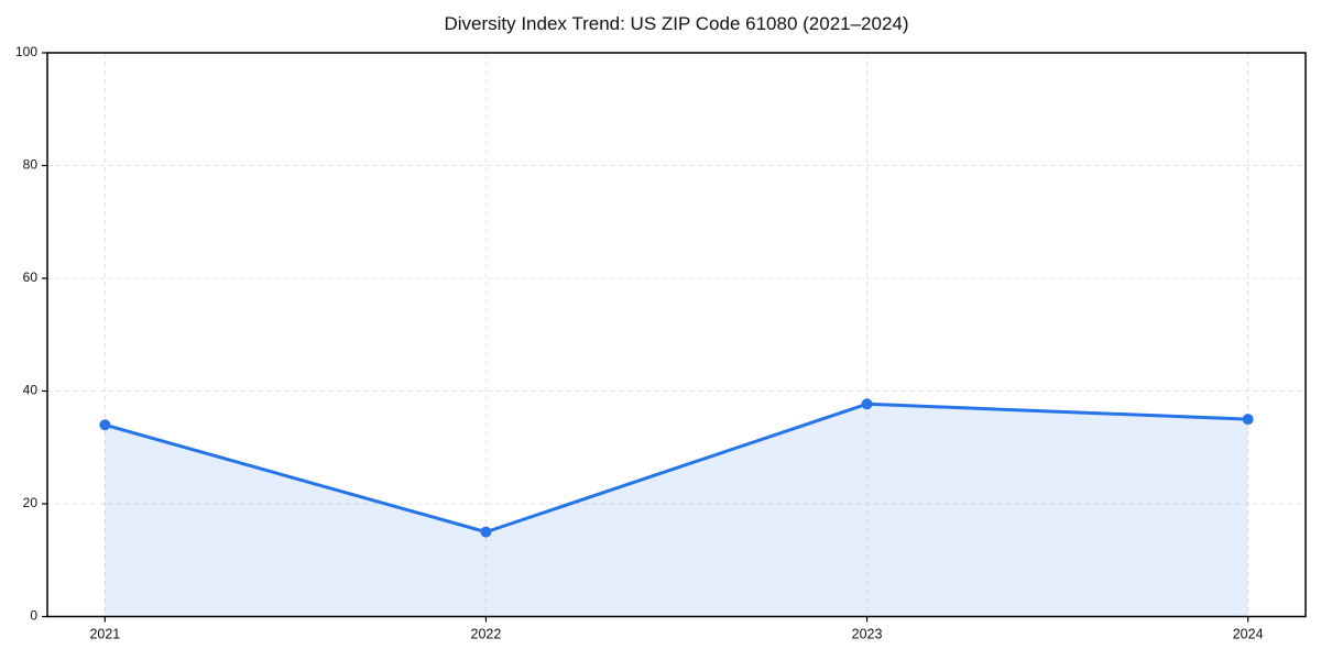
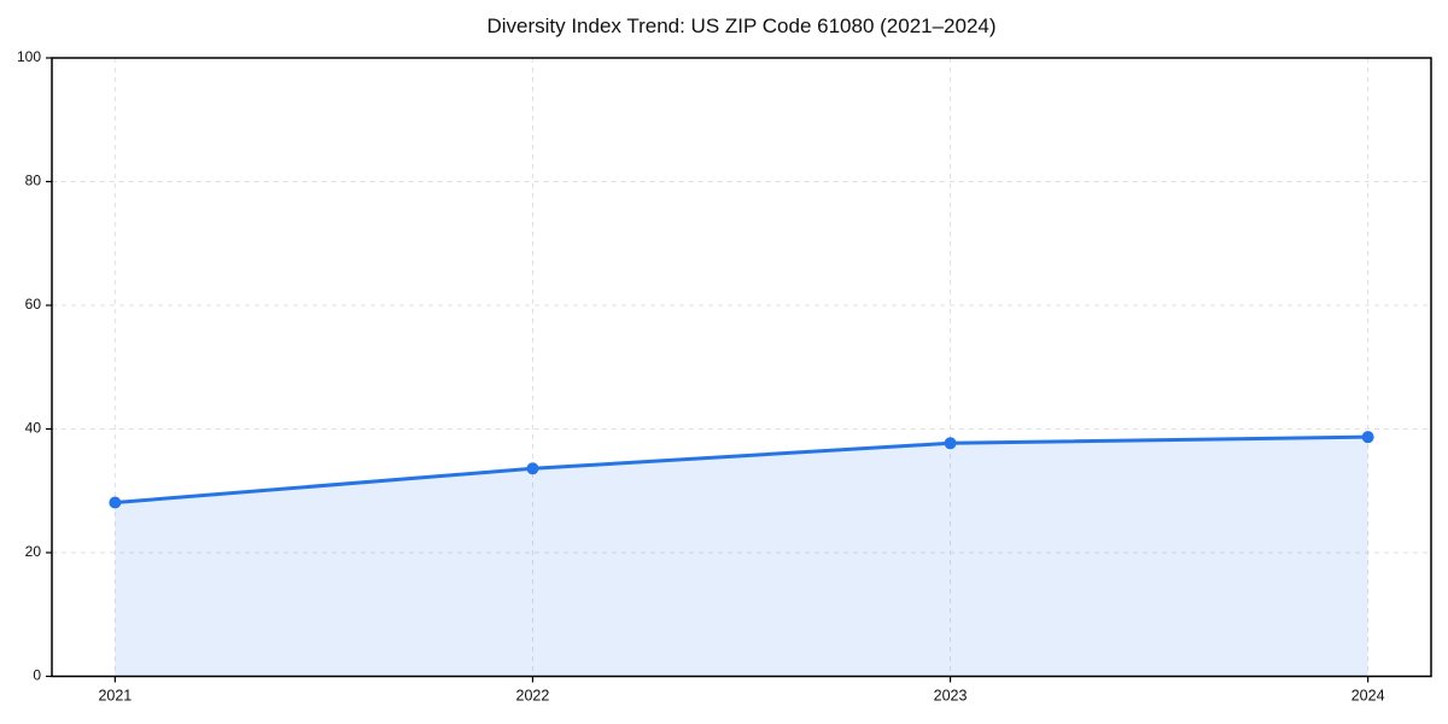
2021: 34 -> 28
2022: 15 -> 34
2024: 35 -> 39
